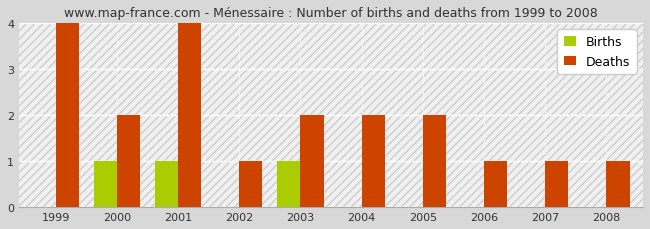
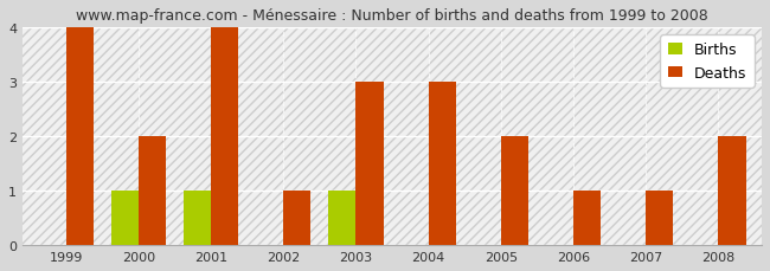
Deaths/2003: 2 -> 3
Deaths/2004: 2 -> 3
Deaths/2008: 1 -> 2
